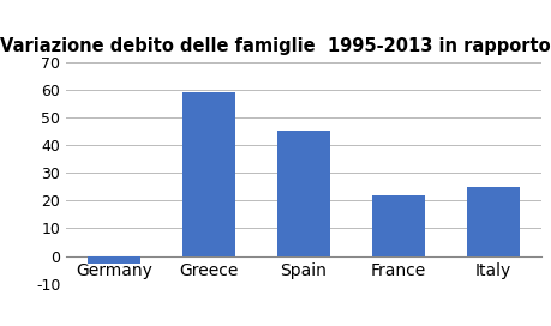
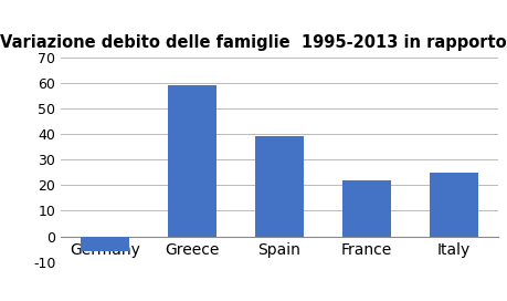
Germany: -3 -> -6
Spain: 45 -> 39
